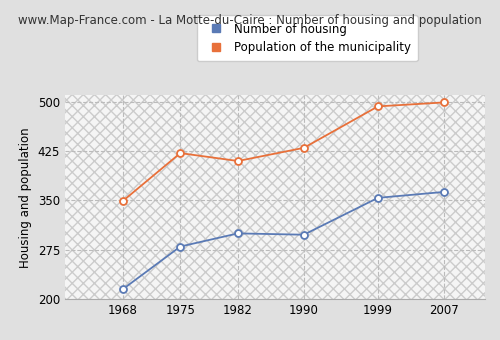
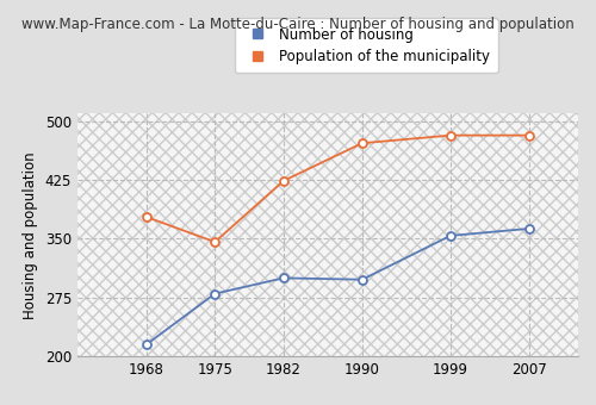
Population of the municipality/1968: 349 -> 378
Population of the municipality/1975: 422 -> 346
Population of the municipality/1982: 410 -> 424
Population of the municipality/1990: 430 -> 472
Population of the municipality/1999: 493 -> 482
Population of the municipality/2007: 499 -> 482
